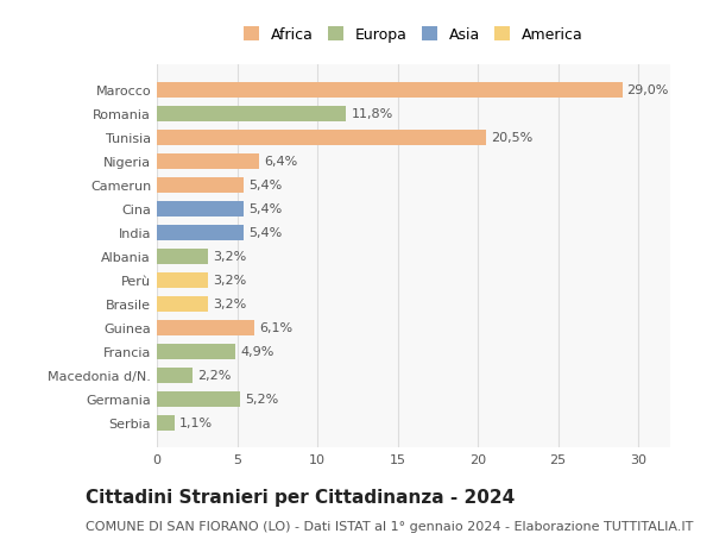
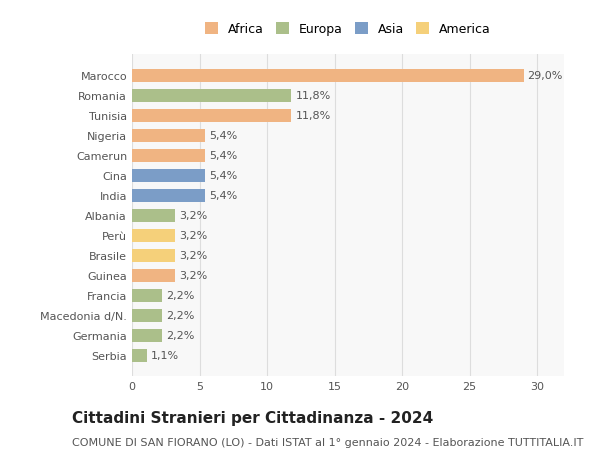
Tunisia: 20,5% -> 11,8%
Nigeria: 6,4% -> 5,4%
Guinea: 6,1% -> 3,2%
Francia: 4,9% -> 2,2%
Germania: 5,2% -> 2,2%
